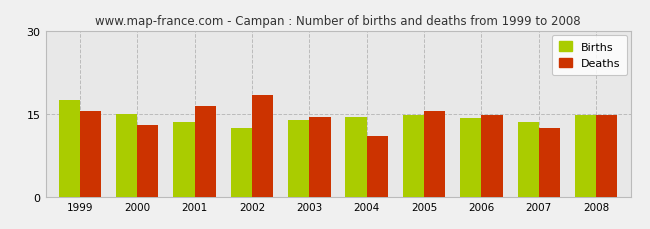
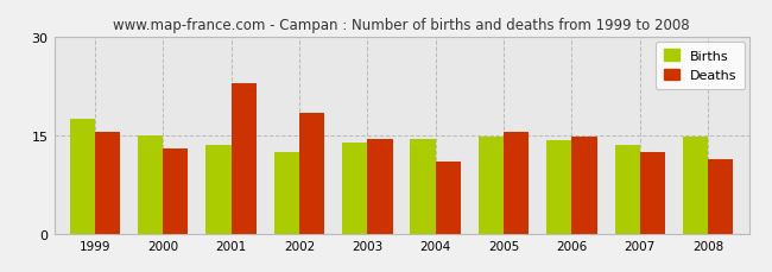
Deaths/2001: 16.5 -> 23.0
Deaths/2008: 14.8 -> 11.4
